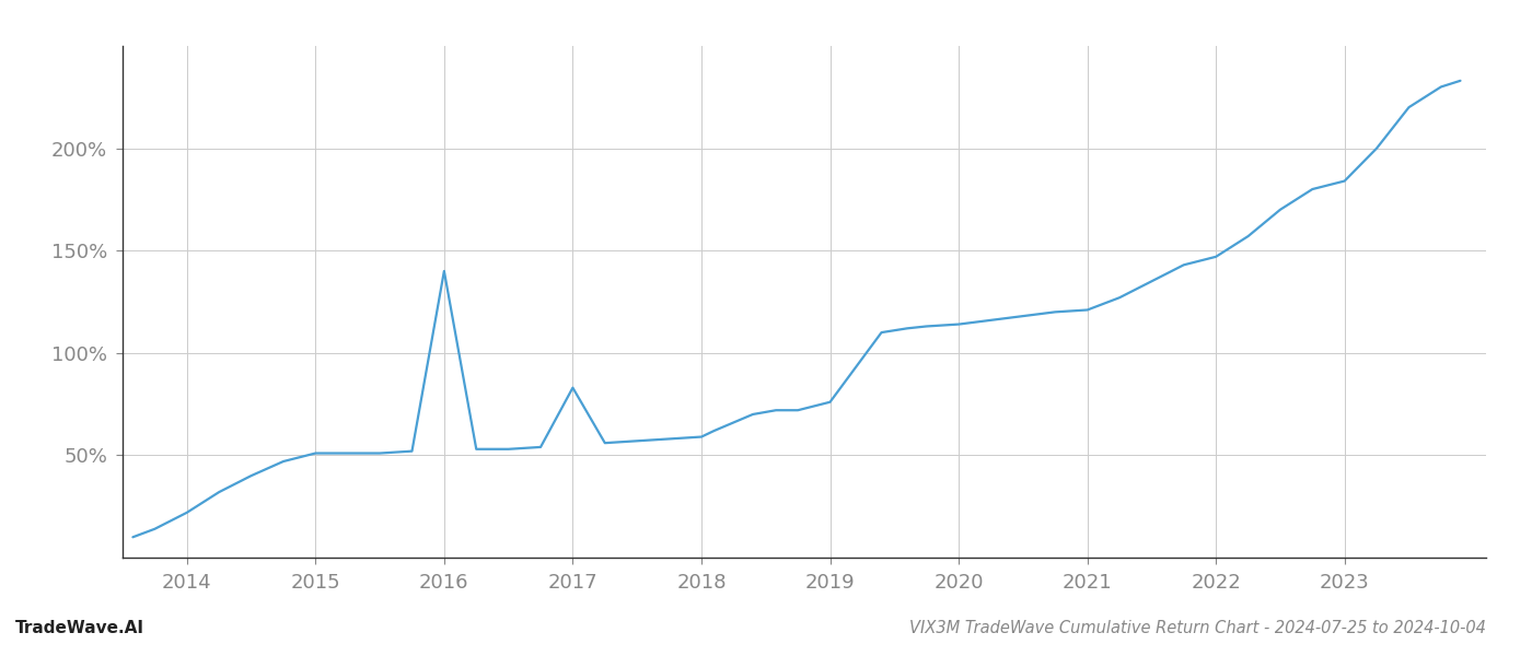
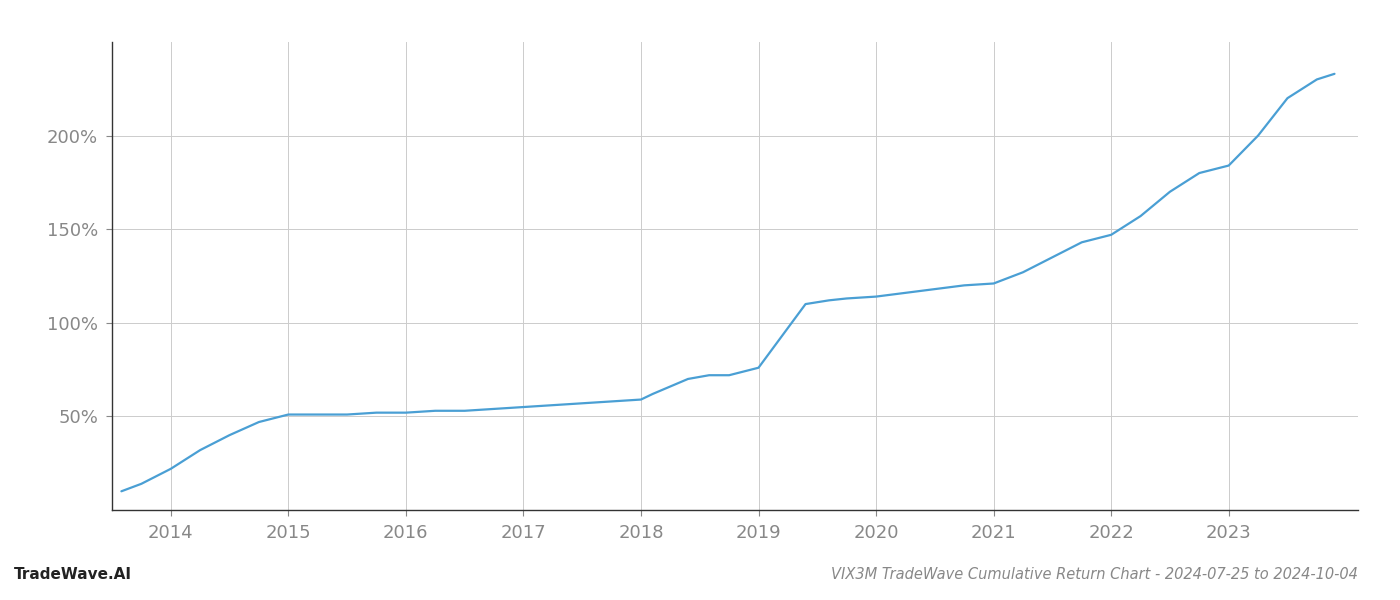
2016: 140% -> 52%
2017: 83% -> 55%
